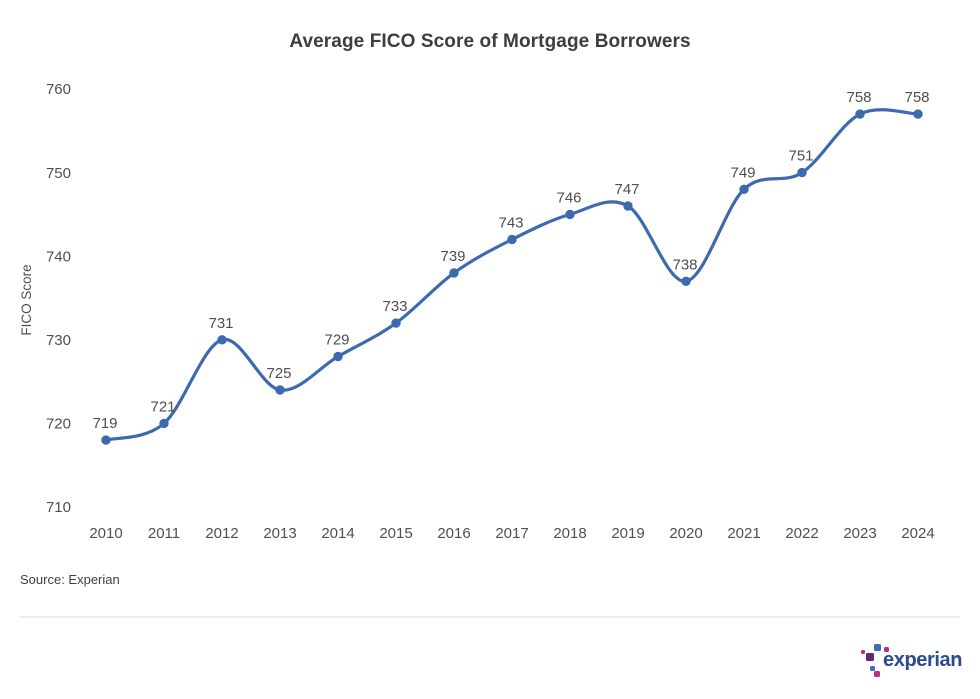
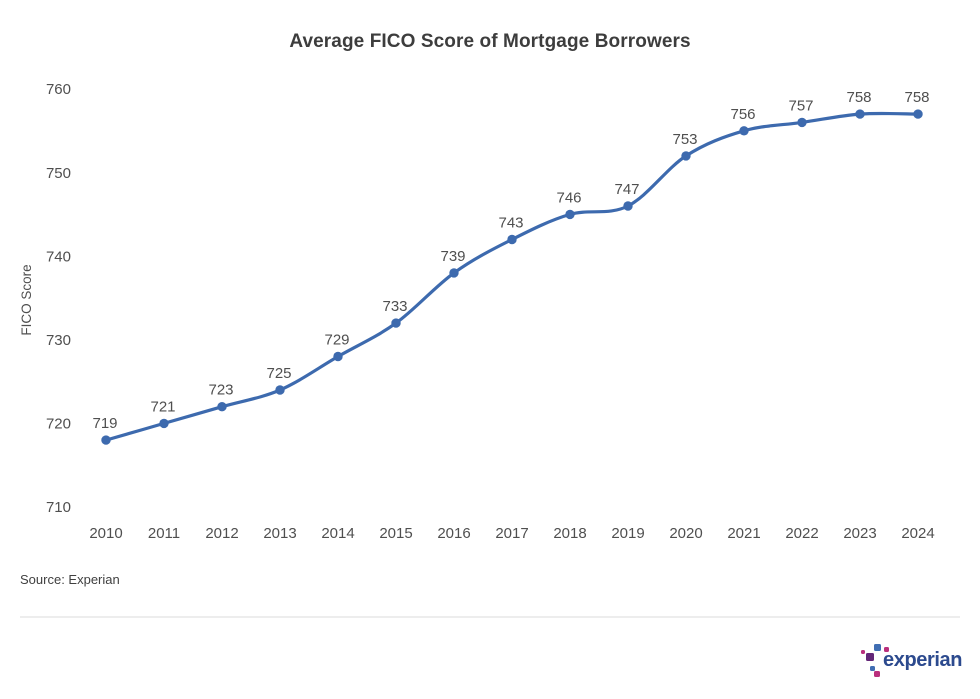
2012: 731 -> 723
2020: 738 -> 753
2021: 749 -> 756
2022: 751 -> 757
